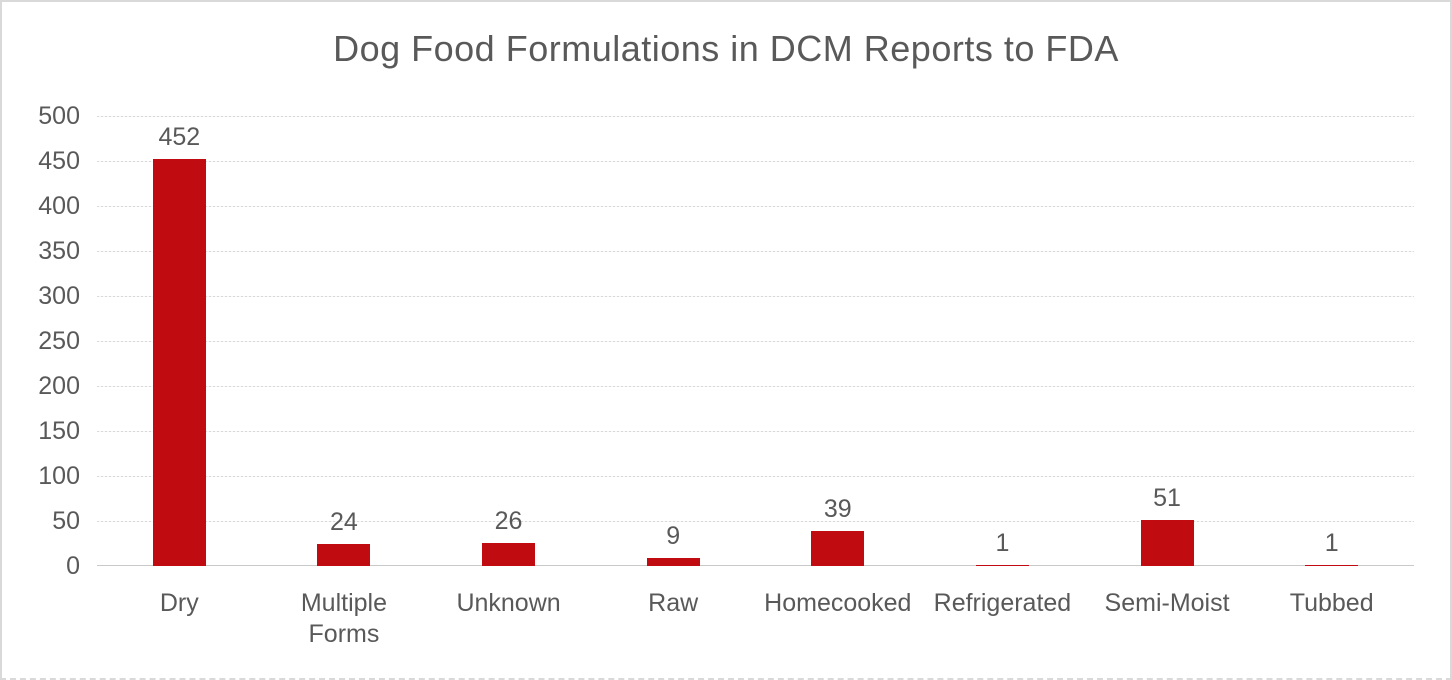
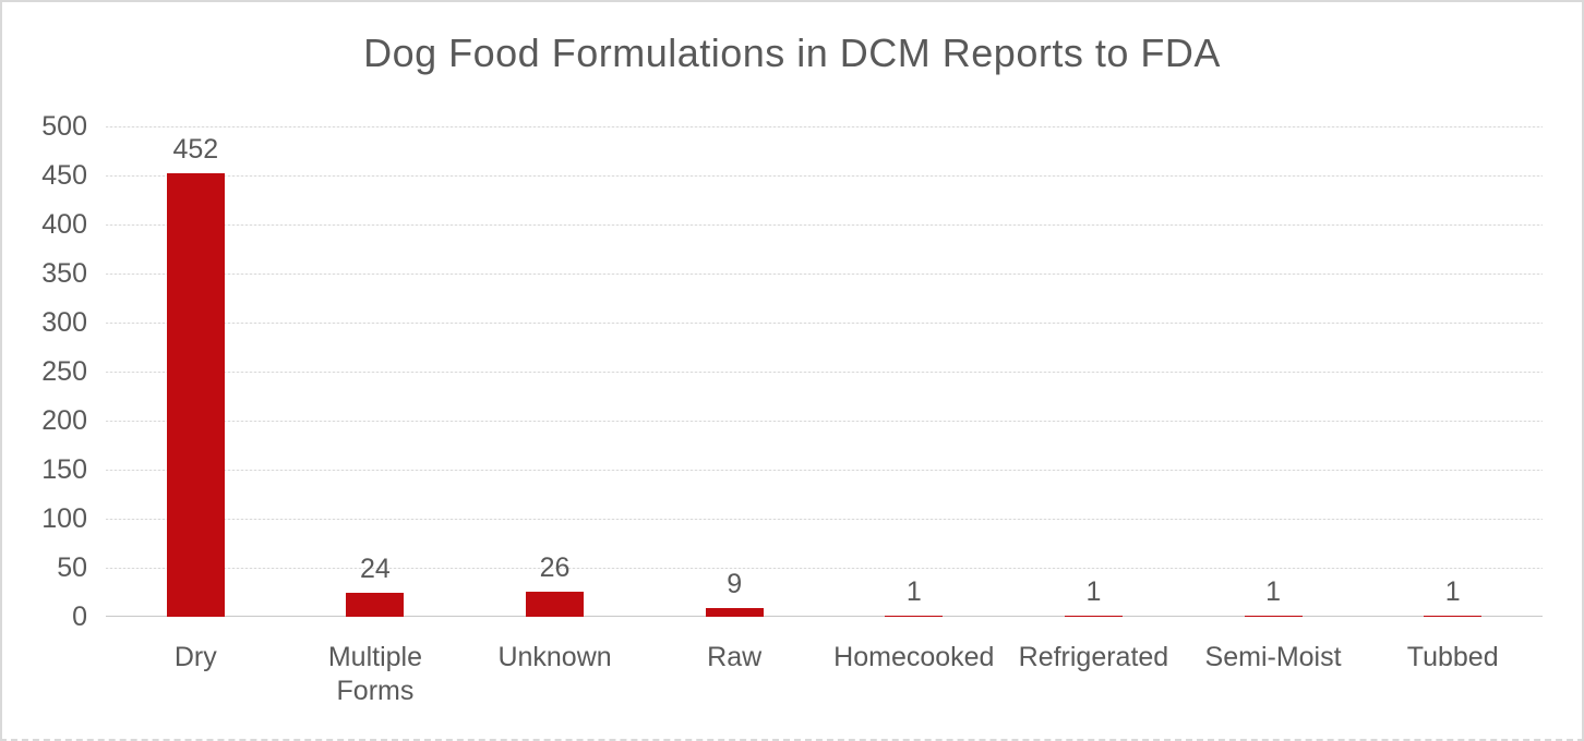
Homecooked: 39 -> 1
Semi-Moist: 51 -> 1
